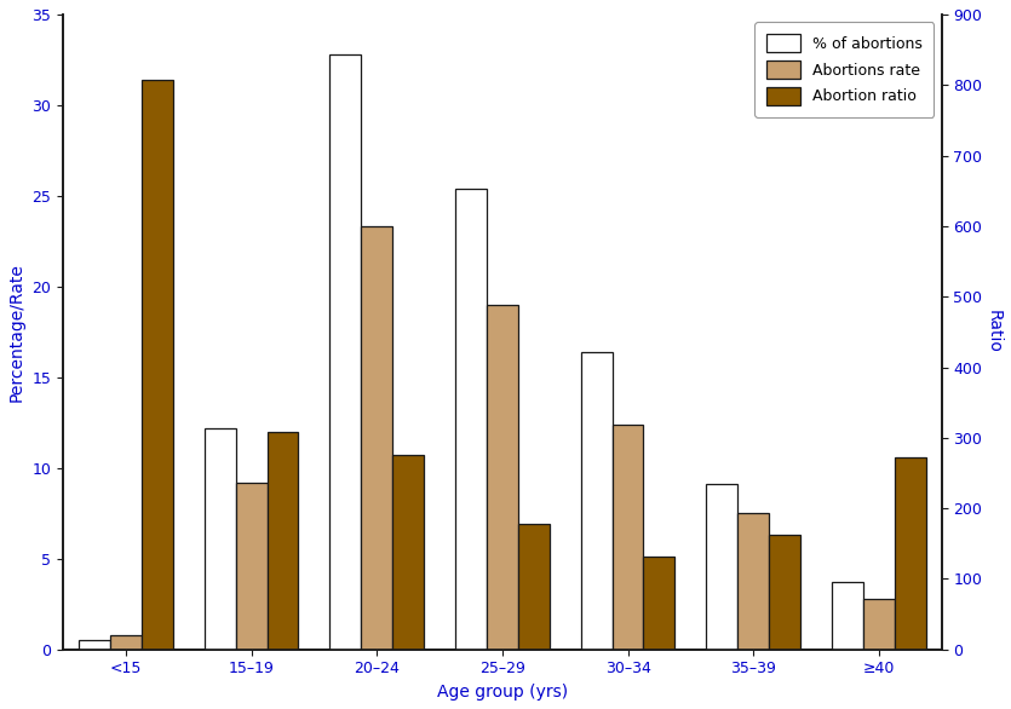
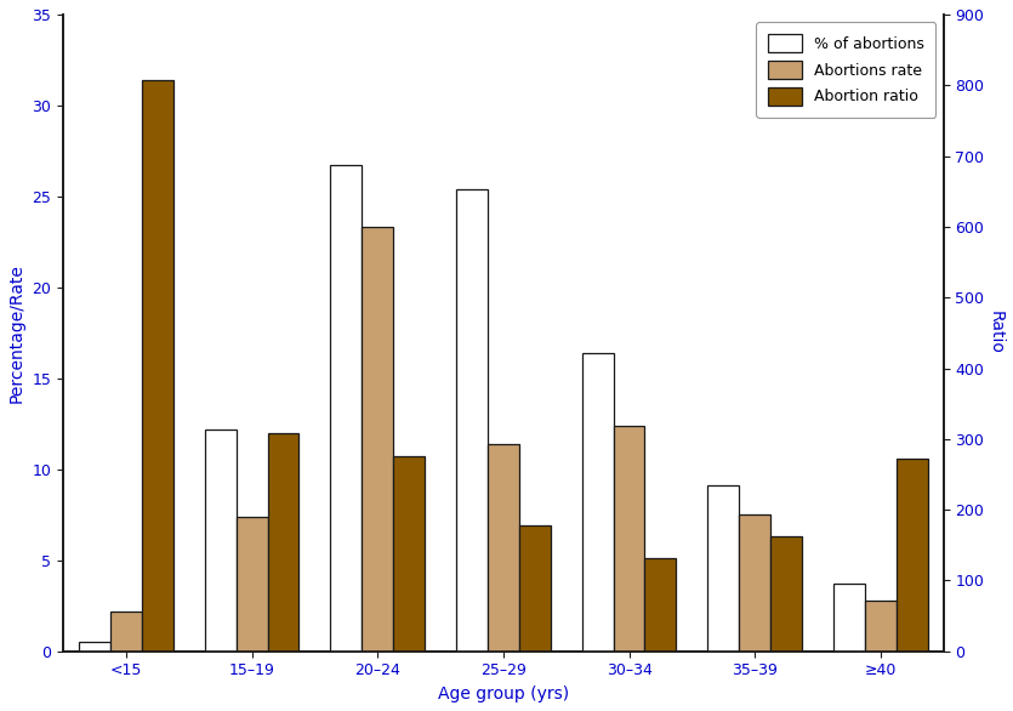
Abortions rate/<15: 0.8 -> 2.2
Abortions rate/15–19: 9.2 -> 7.4
% of abortions/20–24: 32.8 -> 26.7
Abortions rate/25–29: 19.0 -> 11.4
